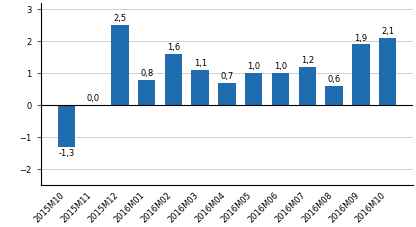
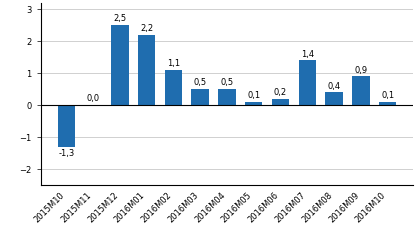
2016M01: 0,8 -> 2,2
2016M02: 1,6 -> 1,1
2016M03: 1,1 -> 0,5
2016M04: 0,7 -> 0,5
2016M05: 1,0 -> 0,1
2016M06: 1,0 -> 0,2
2016M07: 1,2 -> 1,4
2016M08: 0,6 -> 0,4
2016M09: 1,9 -> 0,9
2016M10: 2,1 -> 0,1
